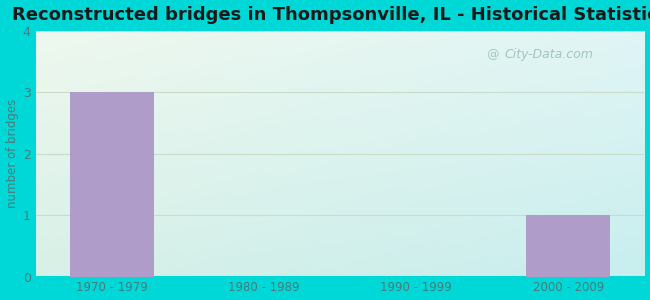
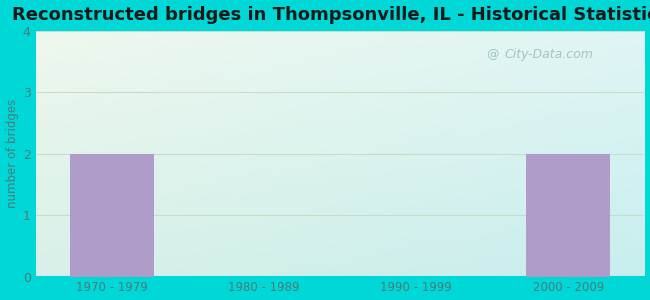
1970 - 1979: 3 -> 2
2000 - 2009: 1 -> 2
